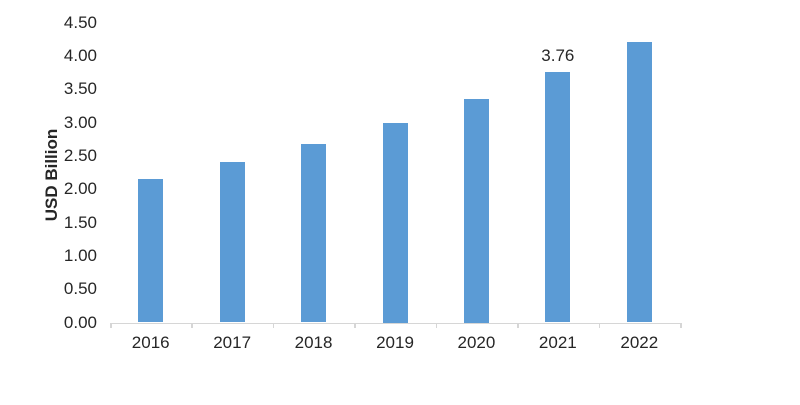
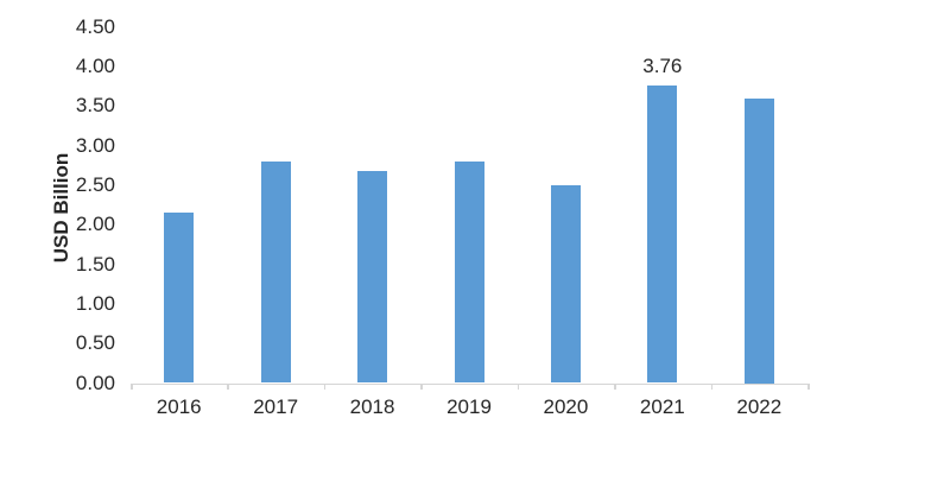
2017: 2.4 -> 2.8
2019: 3.0 -> 2.8
2020: 3.4 -> 2.5
2022: 4.2 -> 3.6
